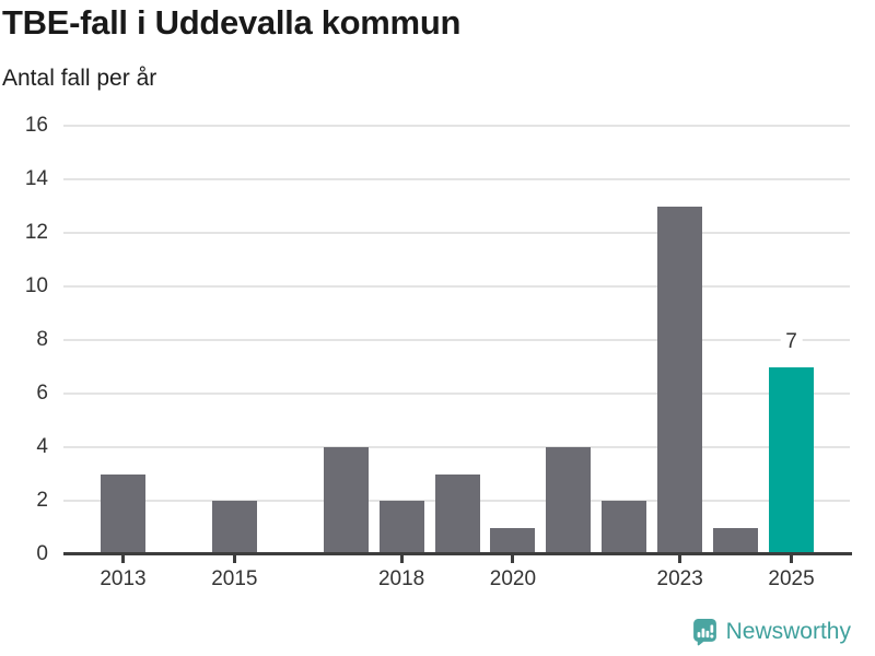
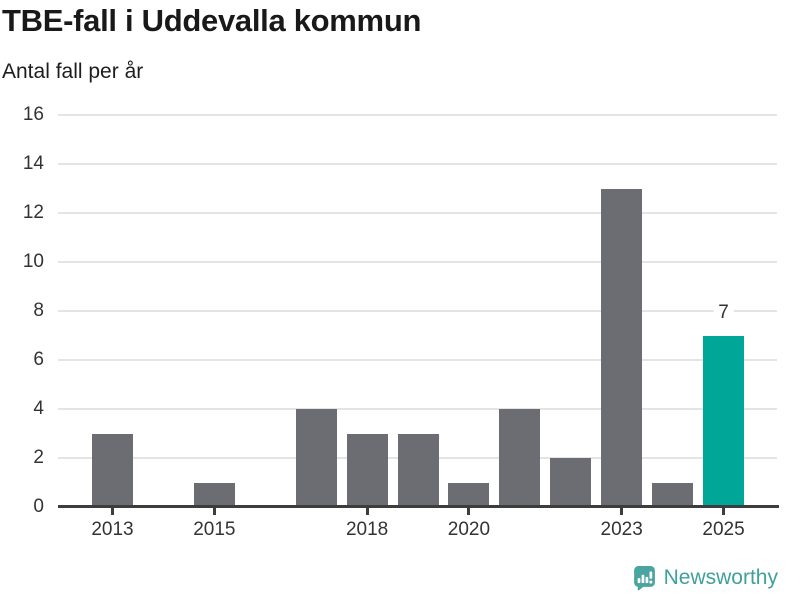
2015: 2 -> 1
2018: 2 -> 3
